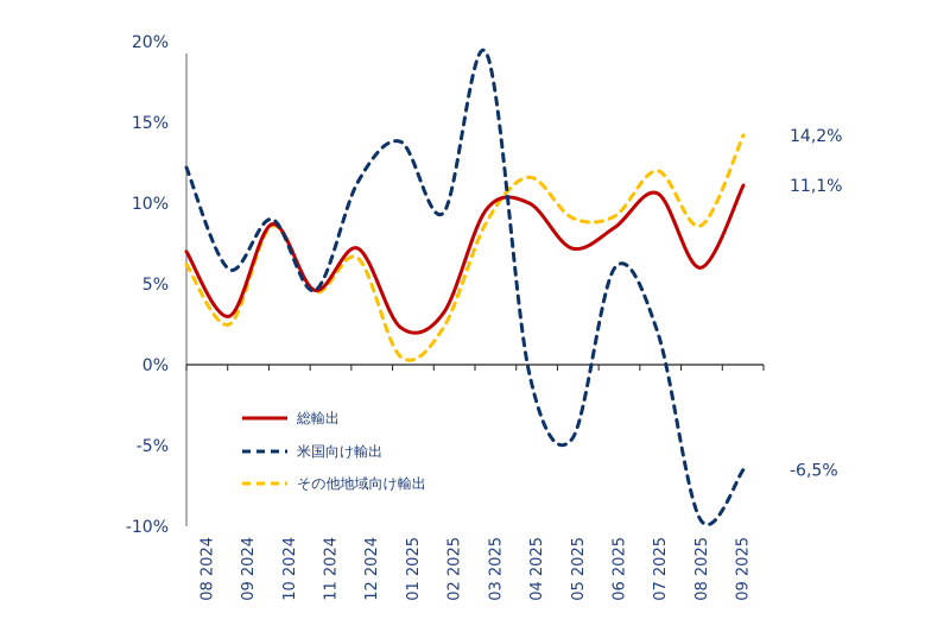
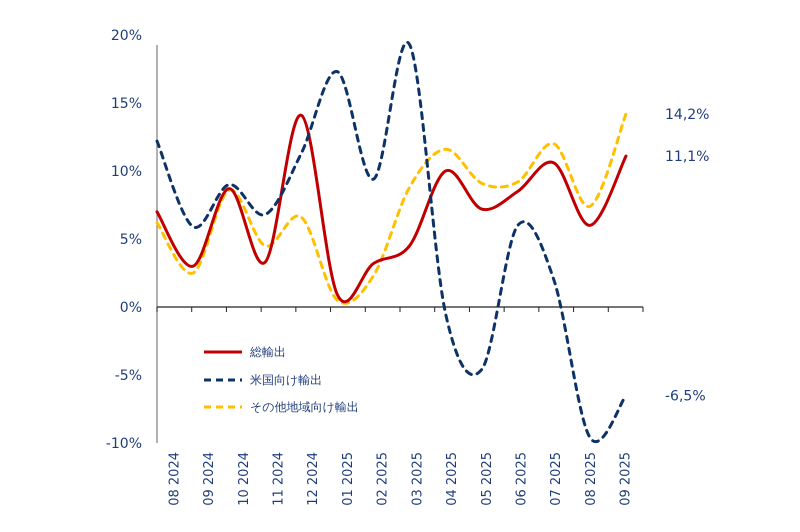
総輸出/11 2024: 4.6% -> 3.3%
米国向け輸出/11 2024: 4.6% -> 6.8%
総輸出/12 2024: 7.2% -> 14.1%
総輸出/01 2025: 2.3% -> 0.9%
米国向け輸出/01 2025: 13.8% -> 17.3%
総輸出/03 2025: 9.6% -> 4.5%
その他地域向け輸出/08 2025: 8.6% -> 7.4%
